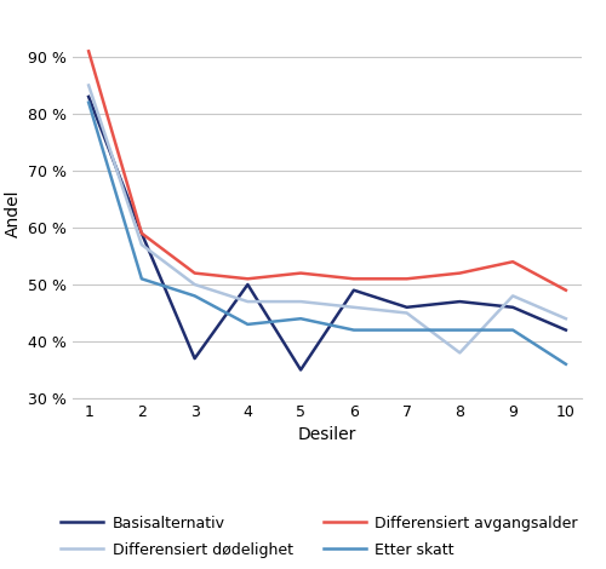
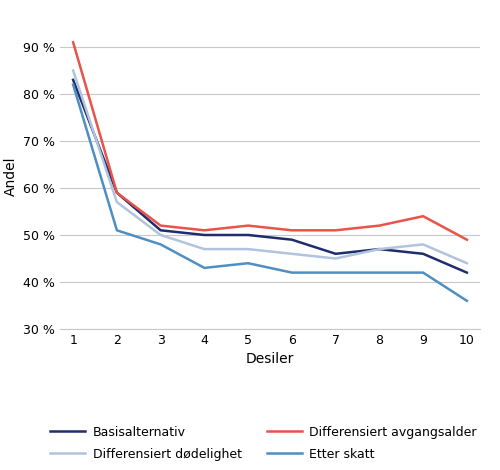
Basisalternativ/3: 37 % -> 51 %
Basisalternativ/5: 35 % -> 50 %
Differensiert dødelighet/8: 38 % -> 47 %
